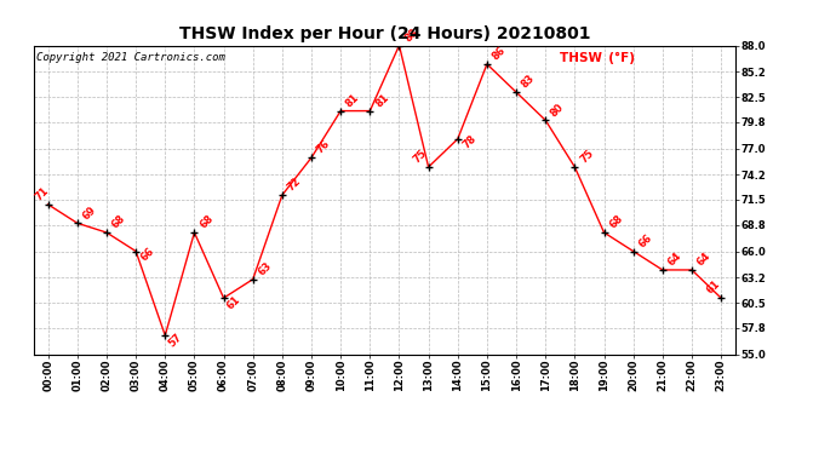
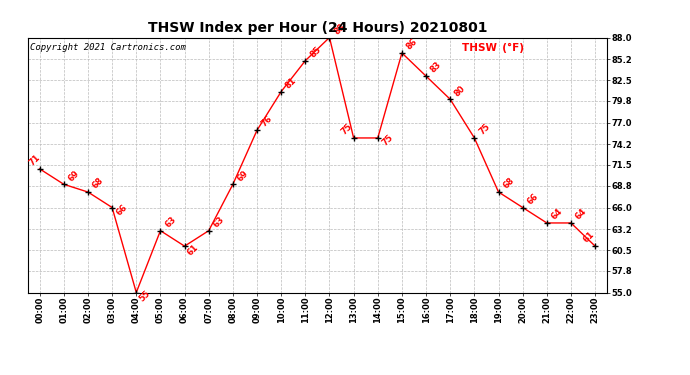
04:00: 57 -> 55
05:00: 68 -> 63
08:00: 72 -> 69
11:00: 81 -> 85
14:00: 78 -> 75
